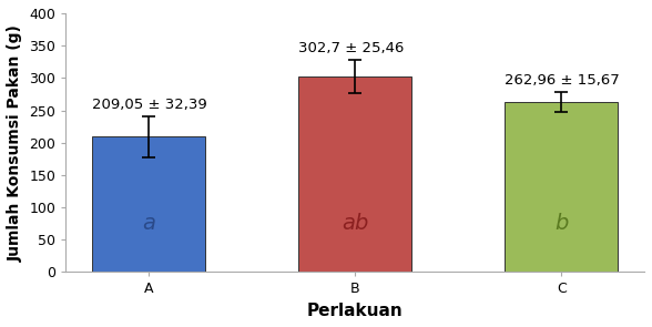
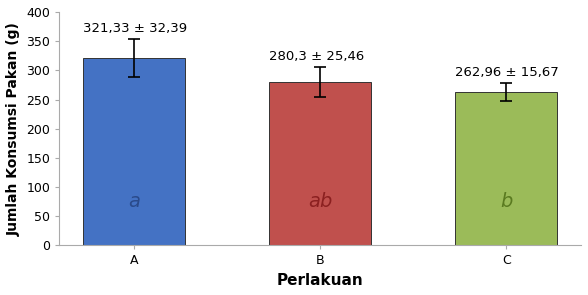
A: 209,05 -> 321,33
B: 302,7 -> 280,3
